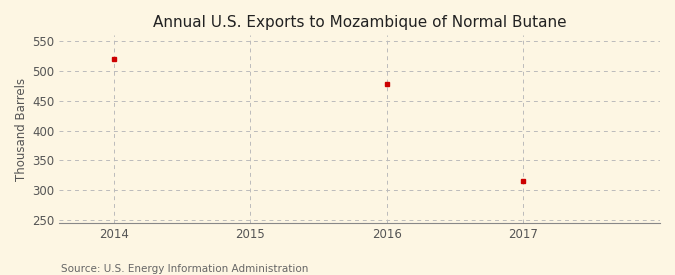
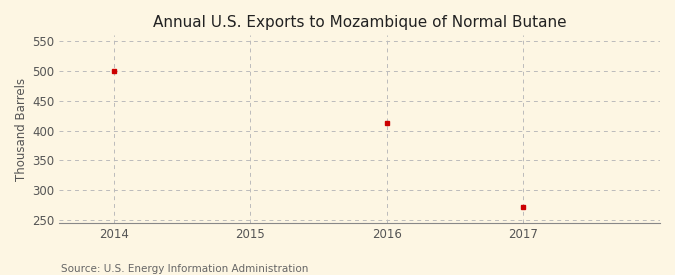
2014: 520 -> 500
2016: 478 -> 412
2017: 316 -> 272
